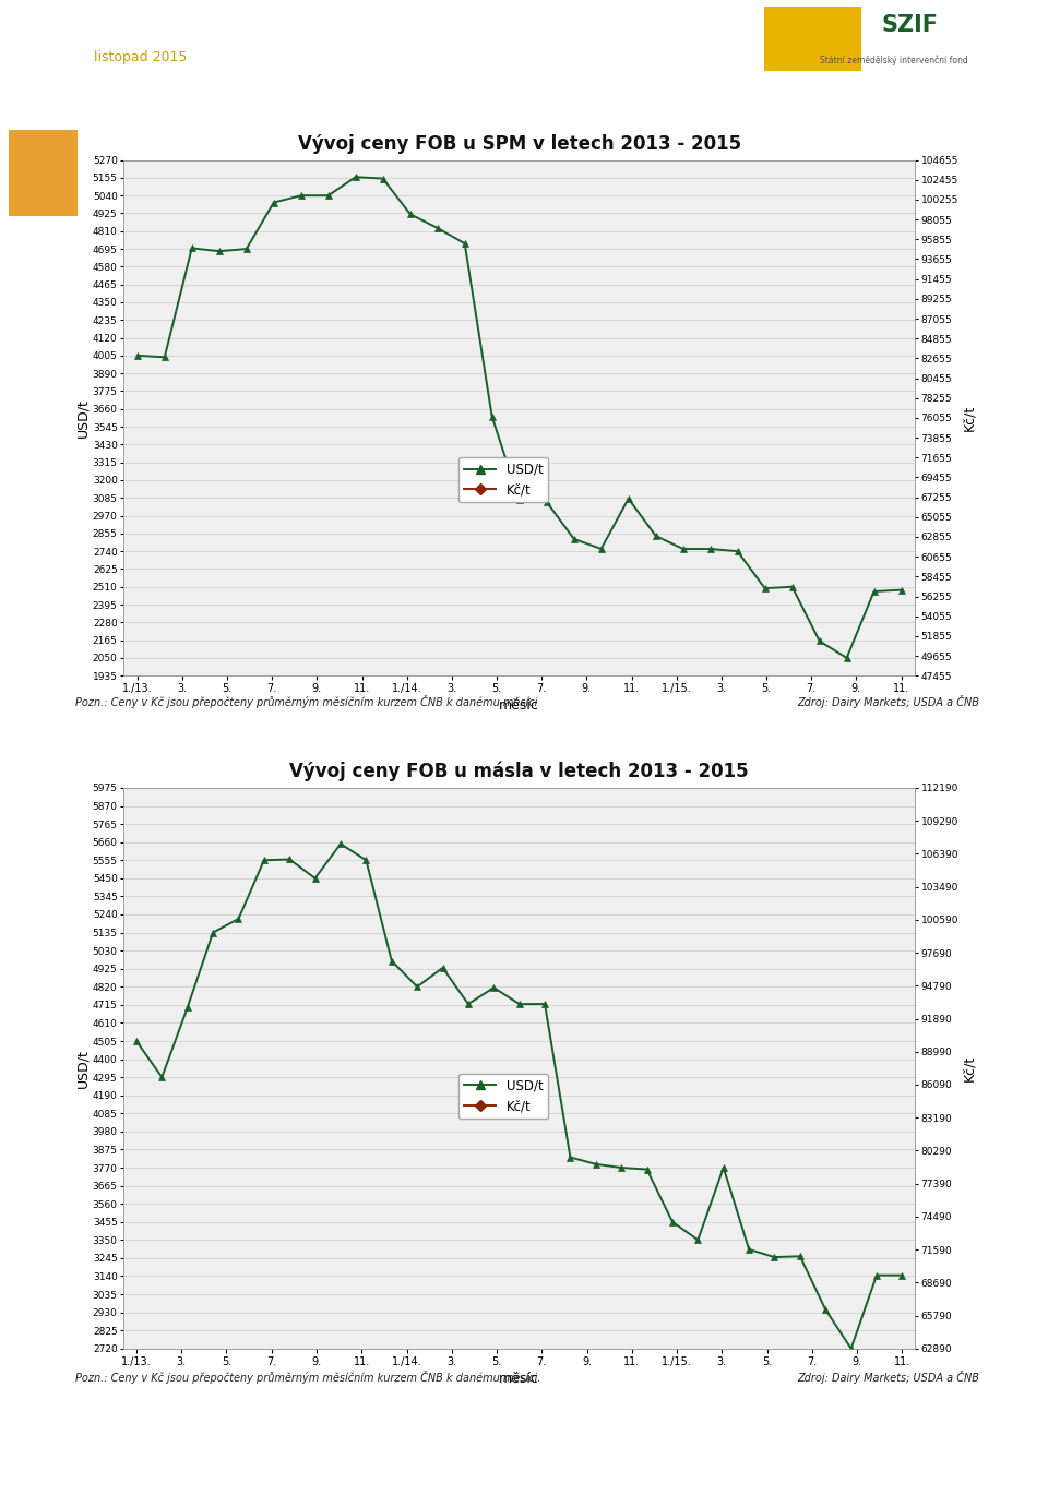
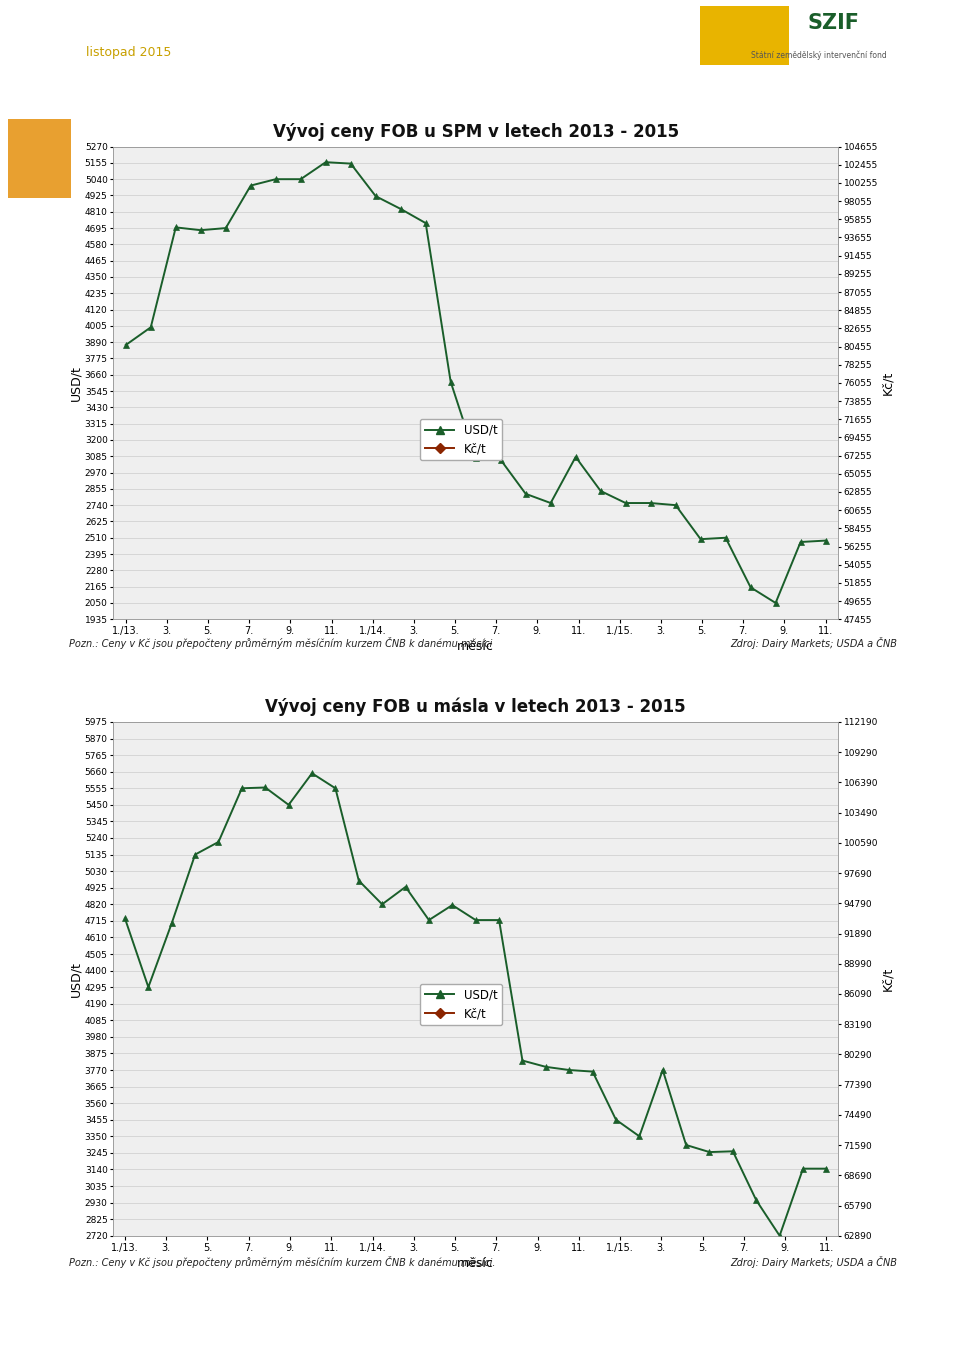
Vývoj ceny FOB u SPM v letech 2013 - 2015/USD/t/1./13.: 4000 -> 3870
Vývoj ceny FOB u másla v letech 2013 - 2015/USD/t/1./13.: 4500 -> 4730
